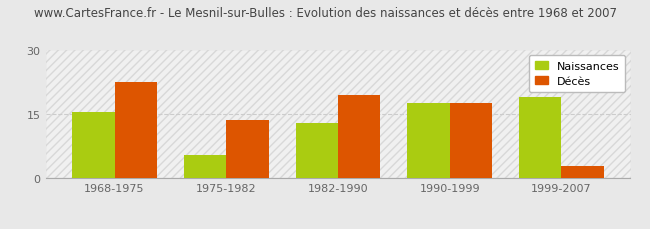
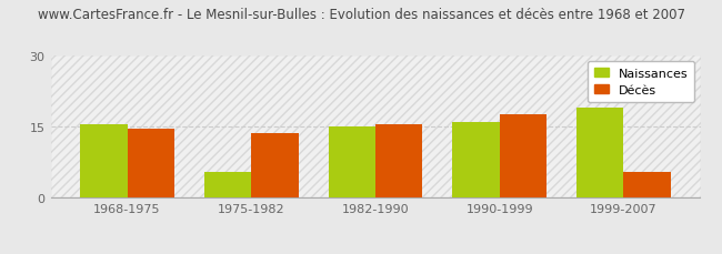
Décès/1968-1975: 22.5 -> 14.5
Naissances/1982-1990: 13.0 -> 15.0
Décès/1982-1990: 19.5 -> 15.5
Naissances/1990-1999: 17.5 -> 16.0
Décès/1999-2007: 3.0 -> 5.5
